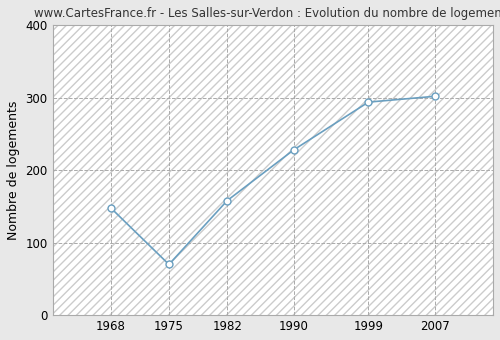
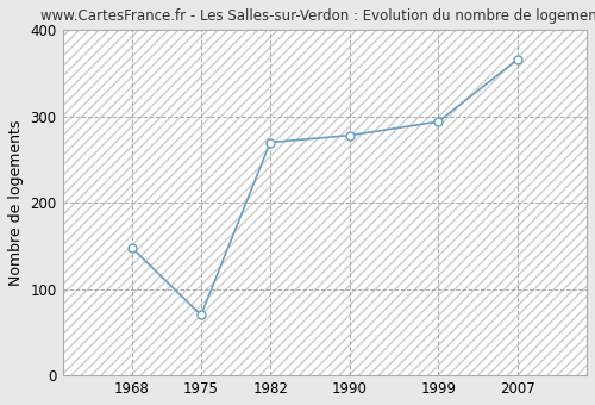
1982: 158 -> 270
1990: 228 -> 278
2007: 302 -> 366
